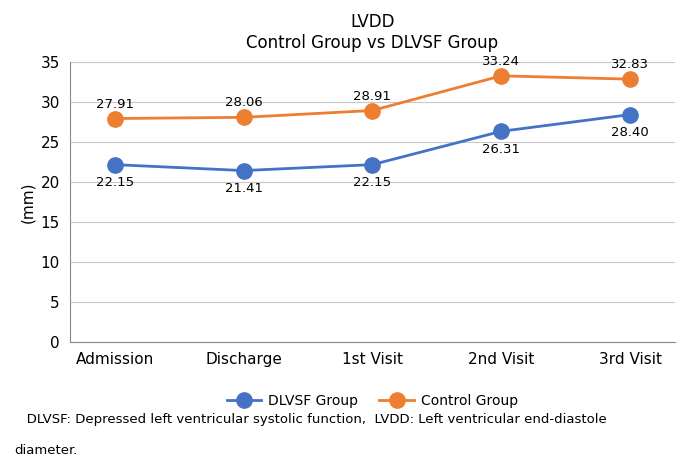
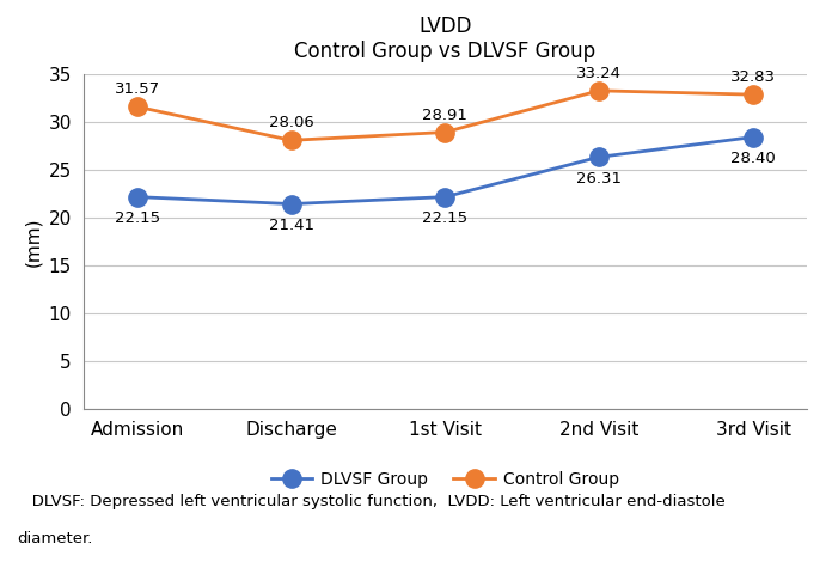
Control Group/Admission: 27.91 -> 31.57
